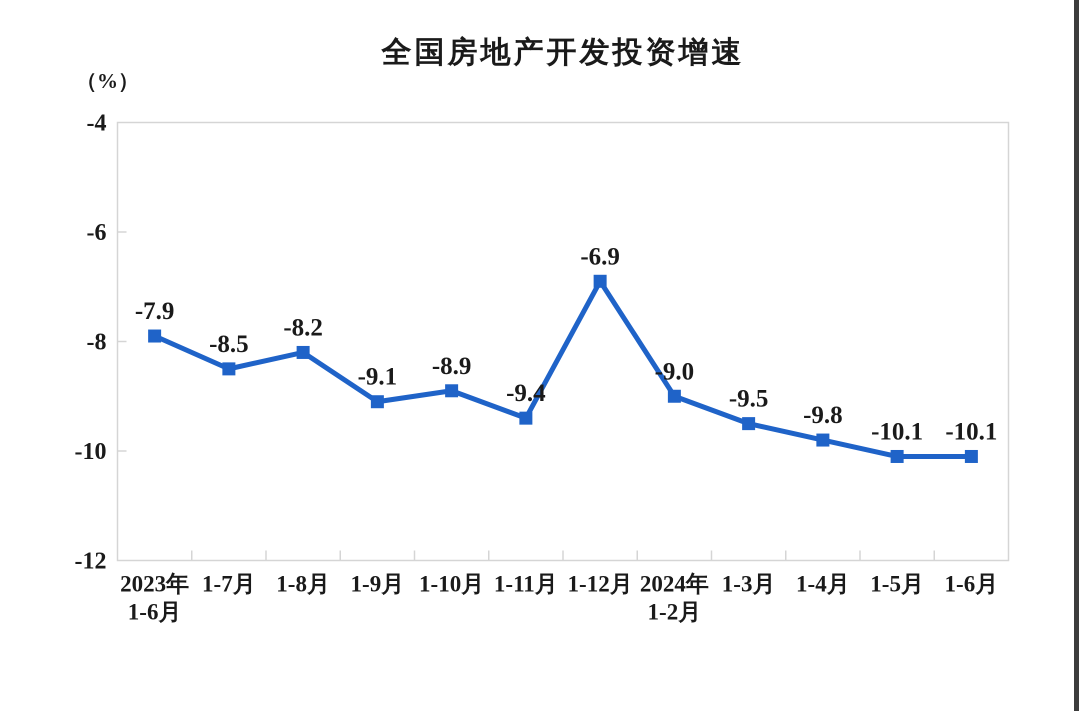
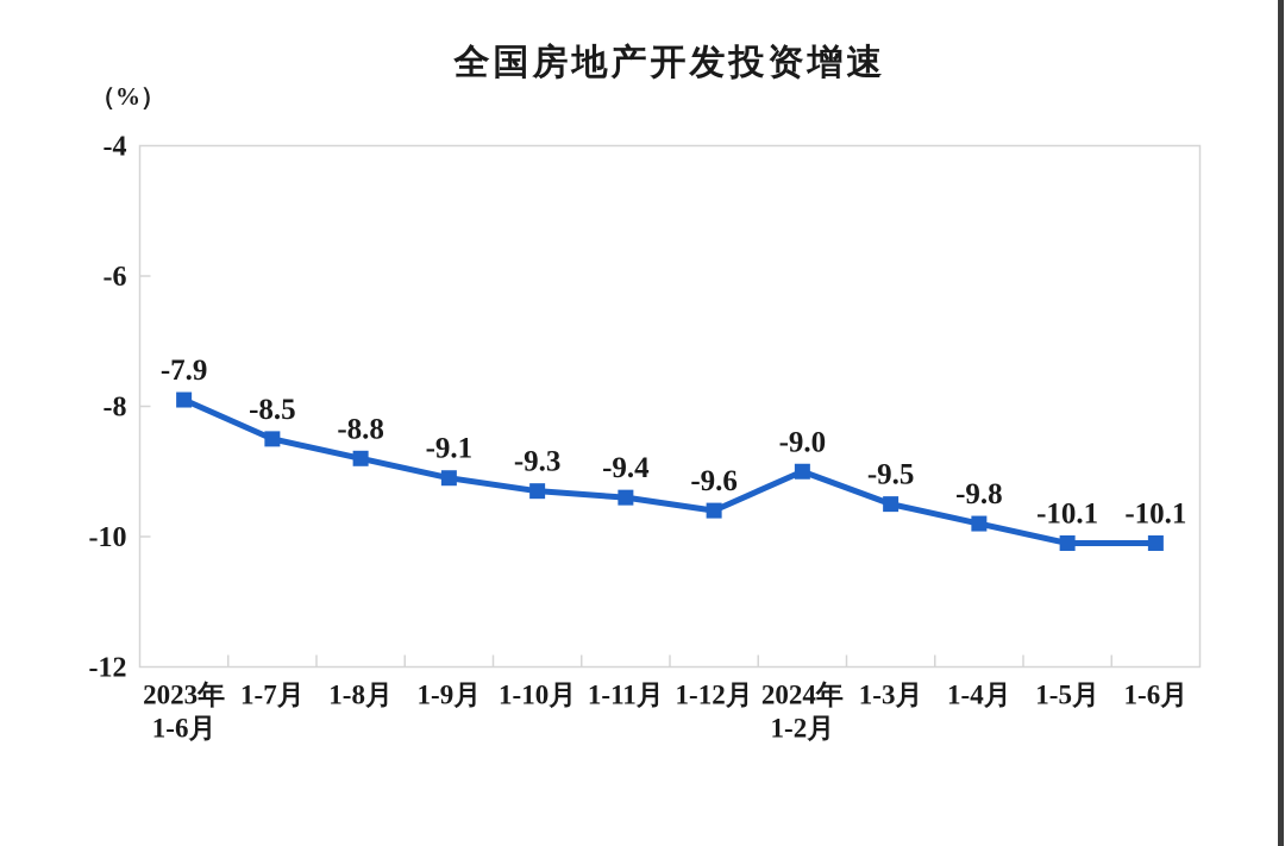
1-8月: -8.2 -> -8.8
1-10月: -8.9 -> -9.3
1-12月: -6.9 -> -9.6
